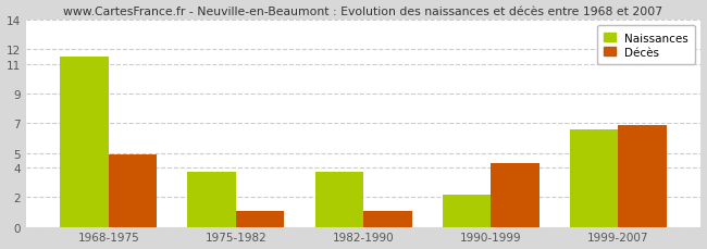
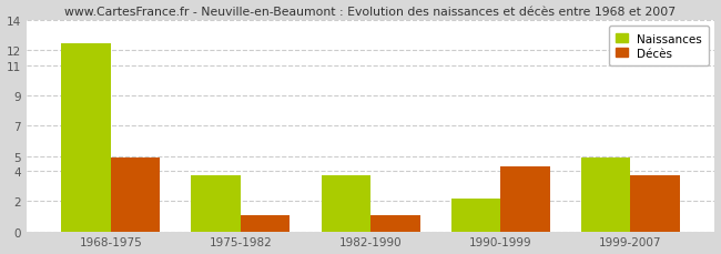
Naissances/1968-1975: 11.5 -> 12.5
Naissances/1999-2007: 6.6 -> 4.9
Décès/1999-2007: 6.9 -> 3.7
